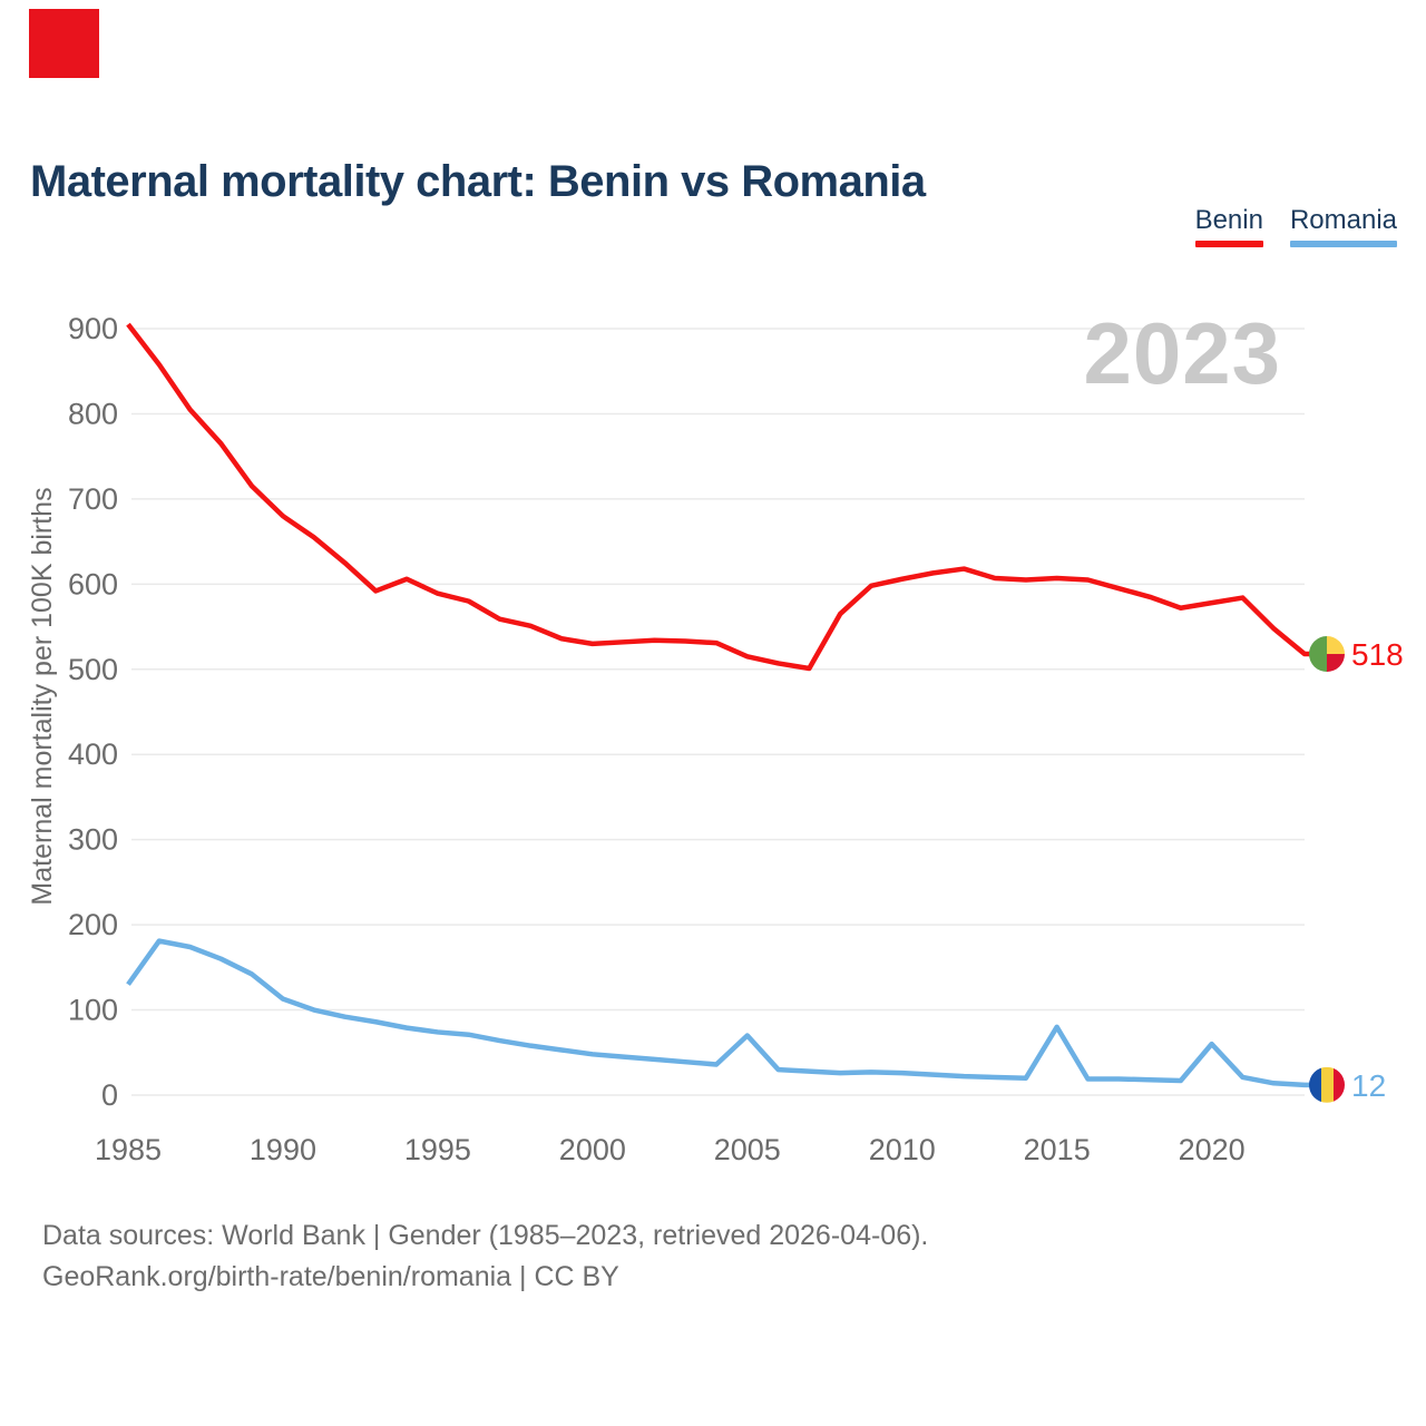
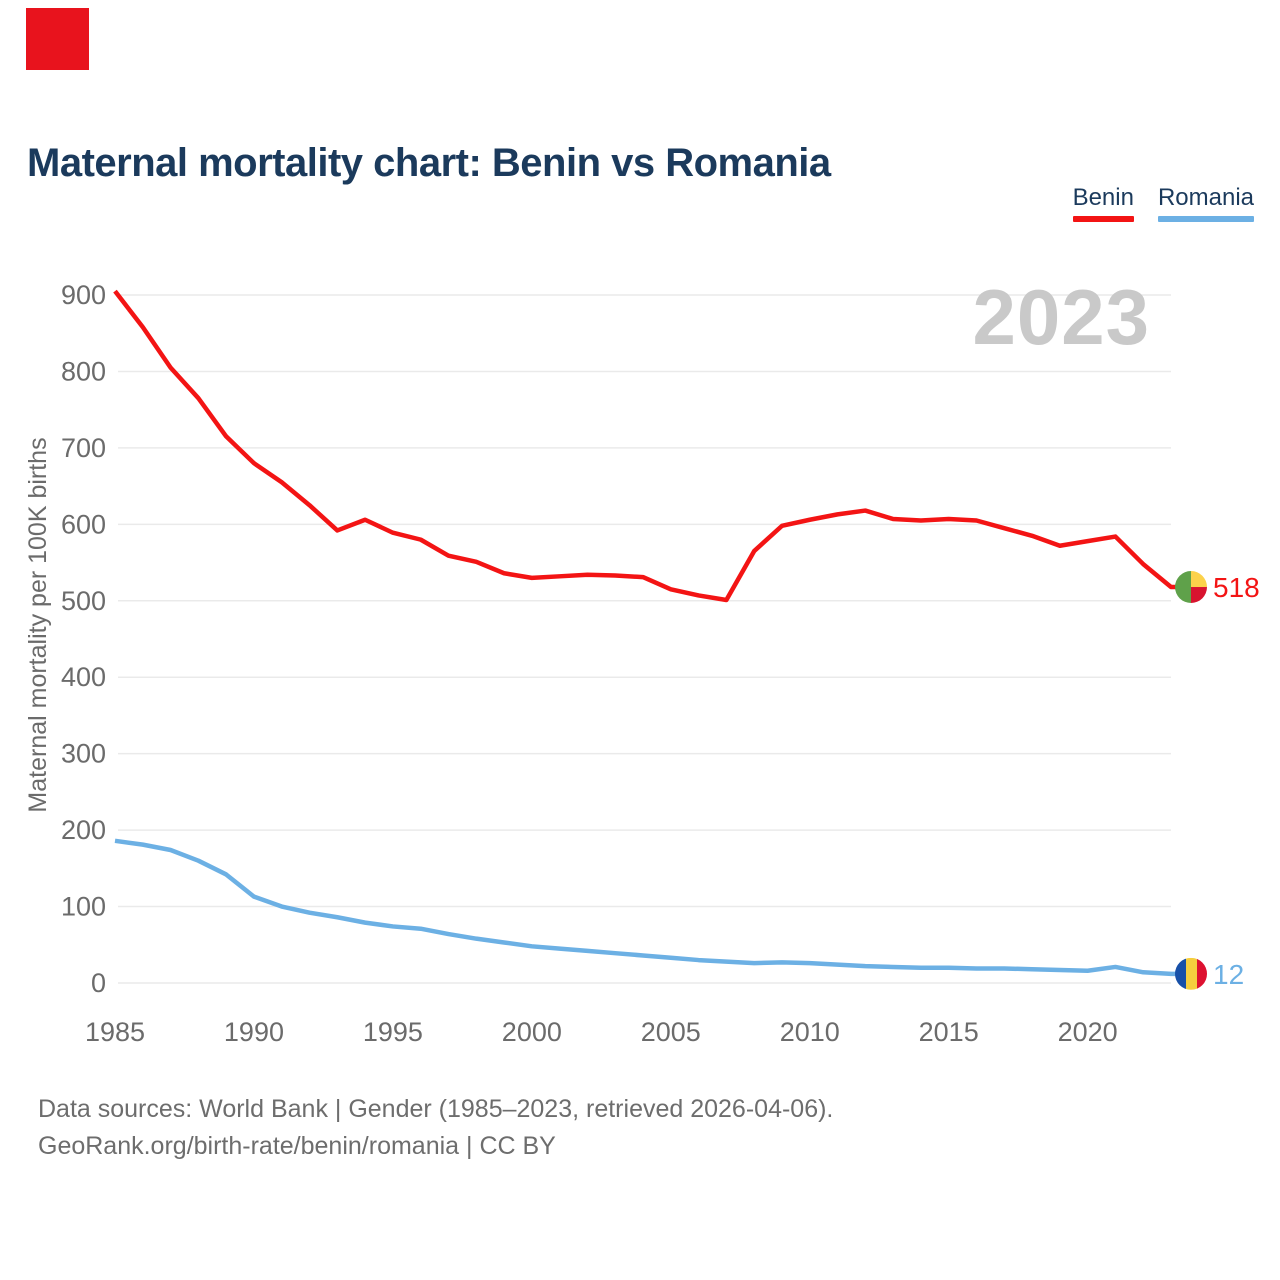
Romania/1985: 130 -> 190
Romania/2005: 70 -> 30
Romania/2015: 80 -> 20
Romania/2020: 60 -> 20
